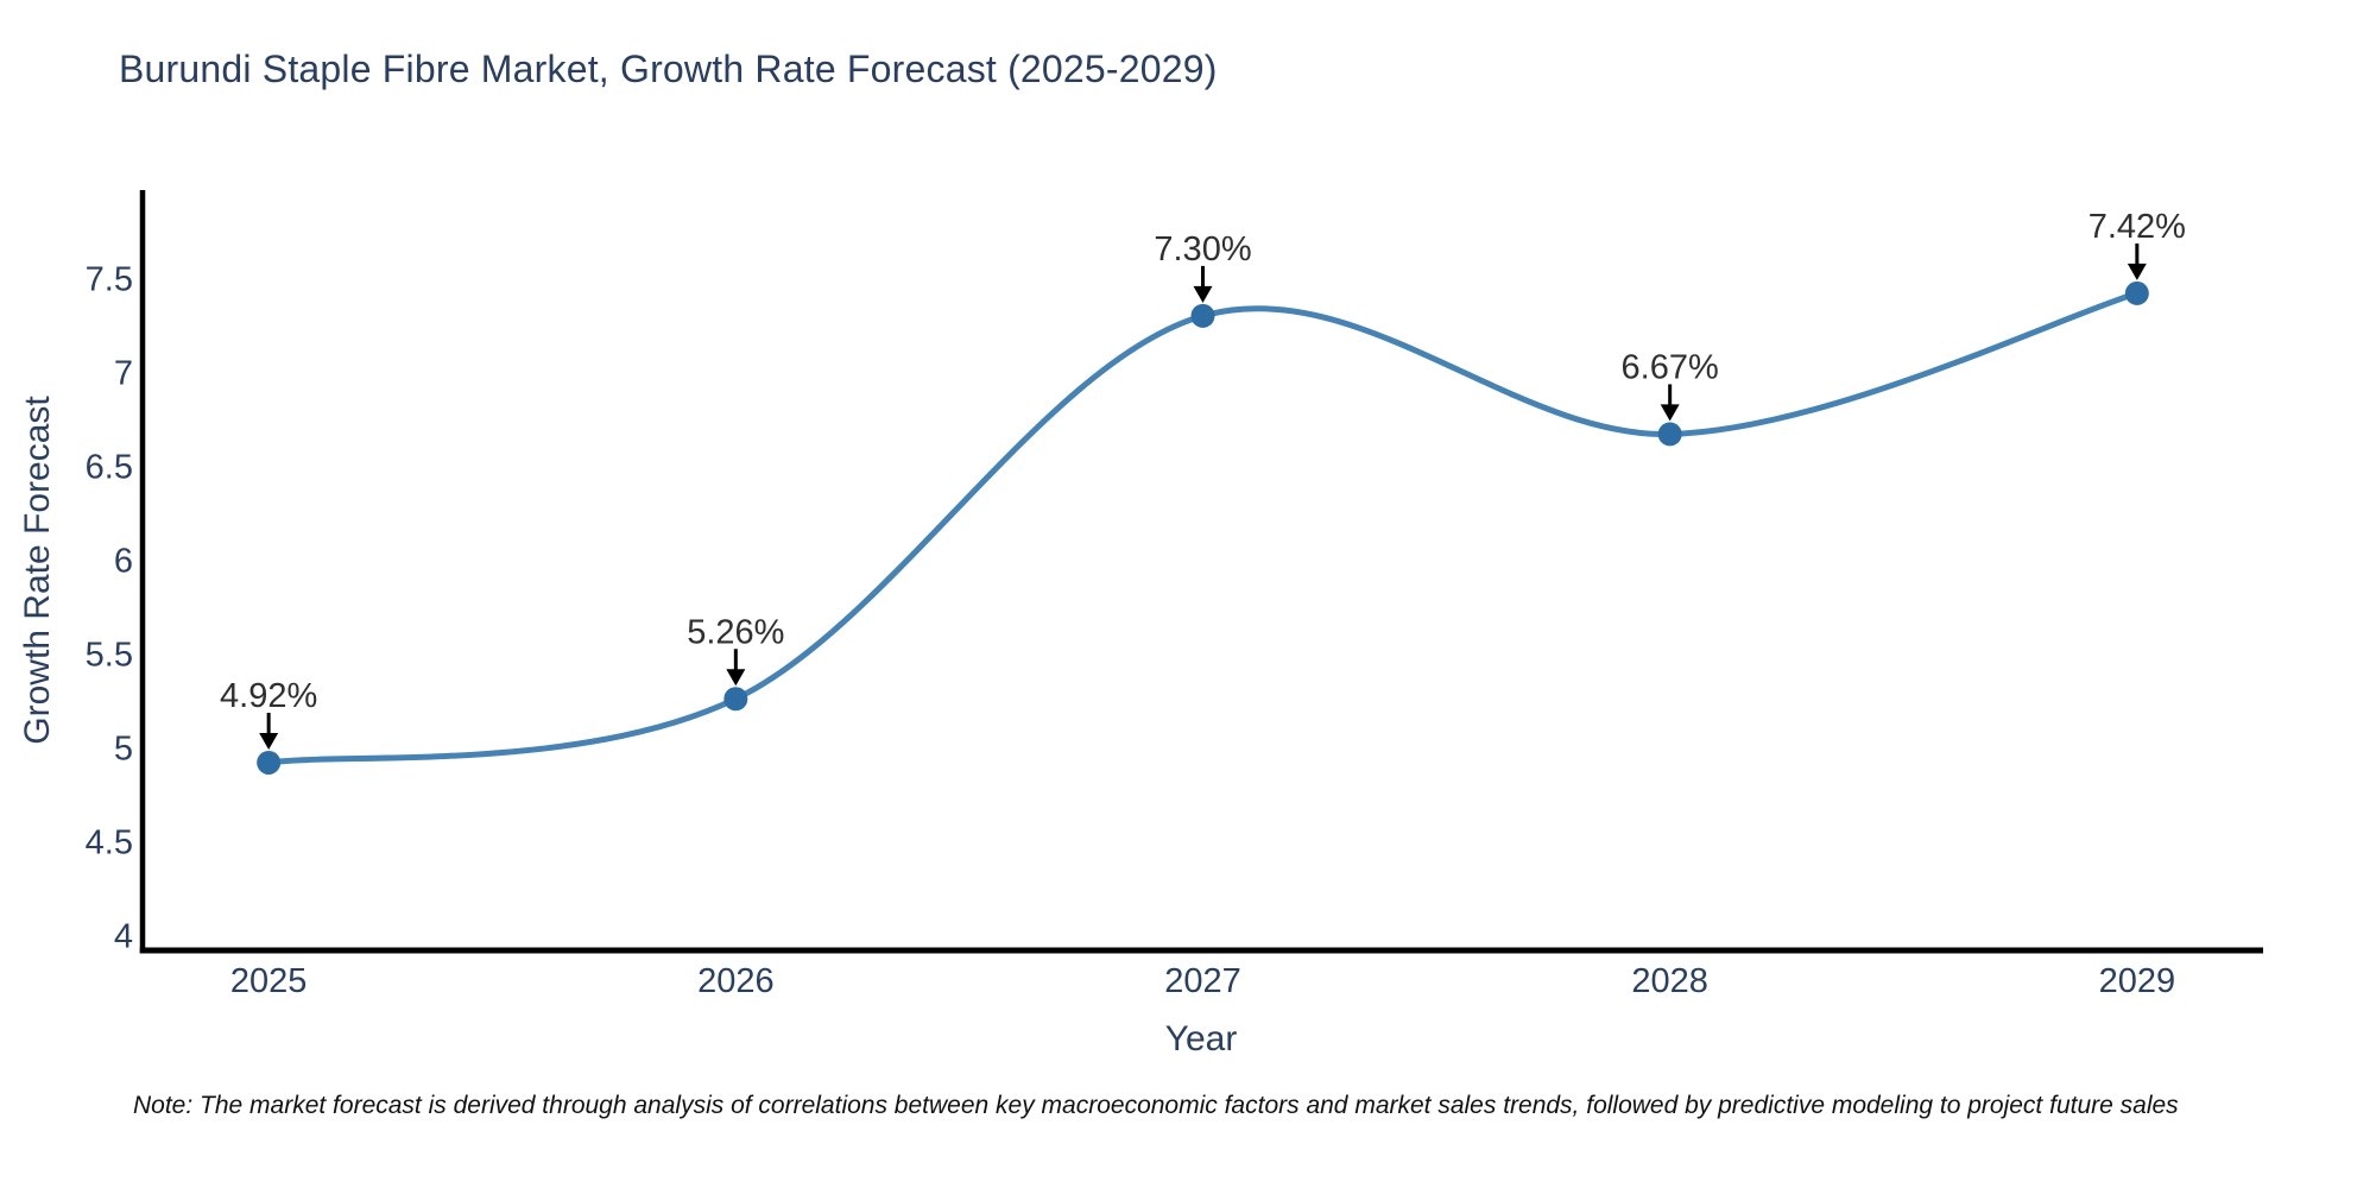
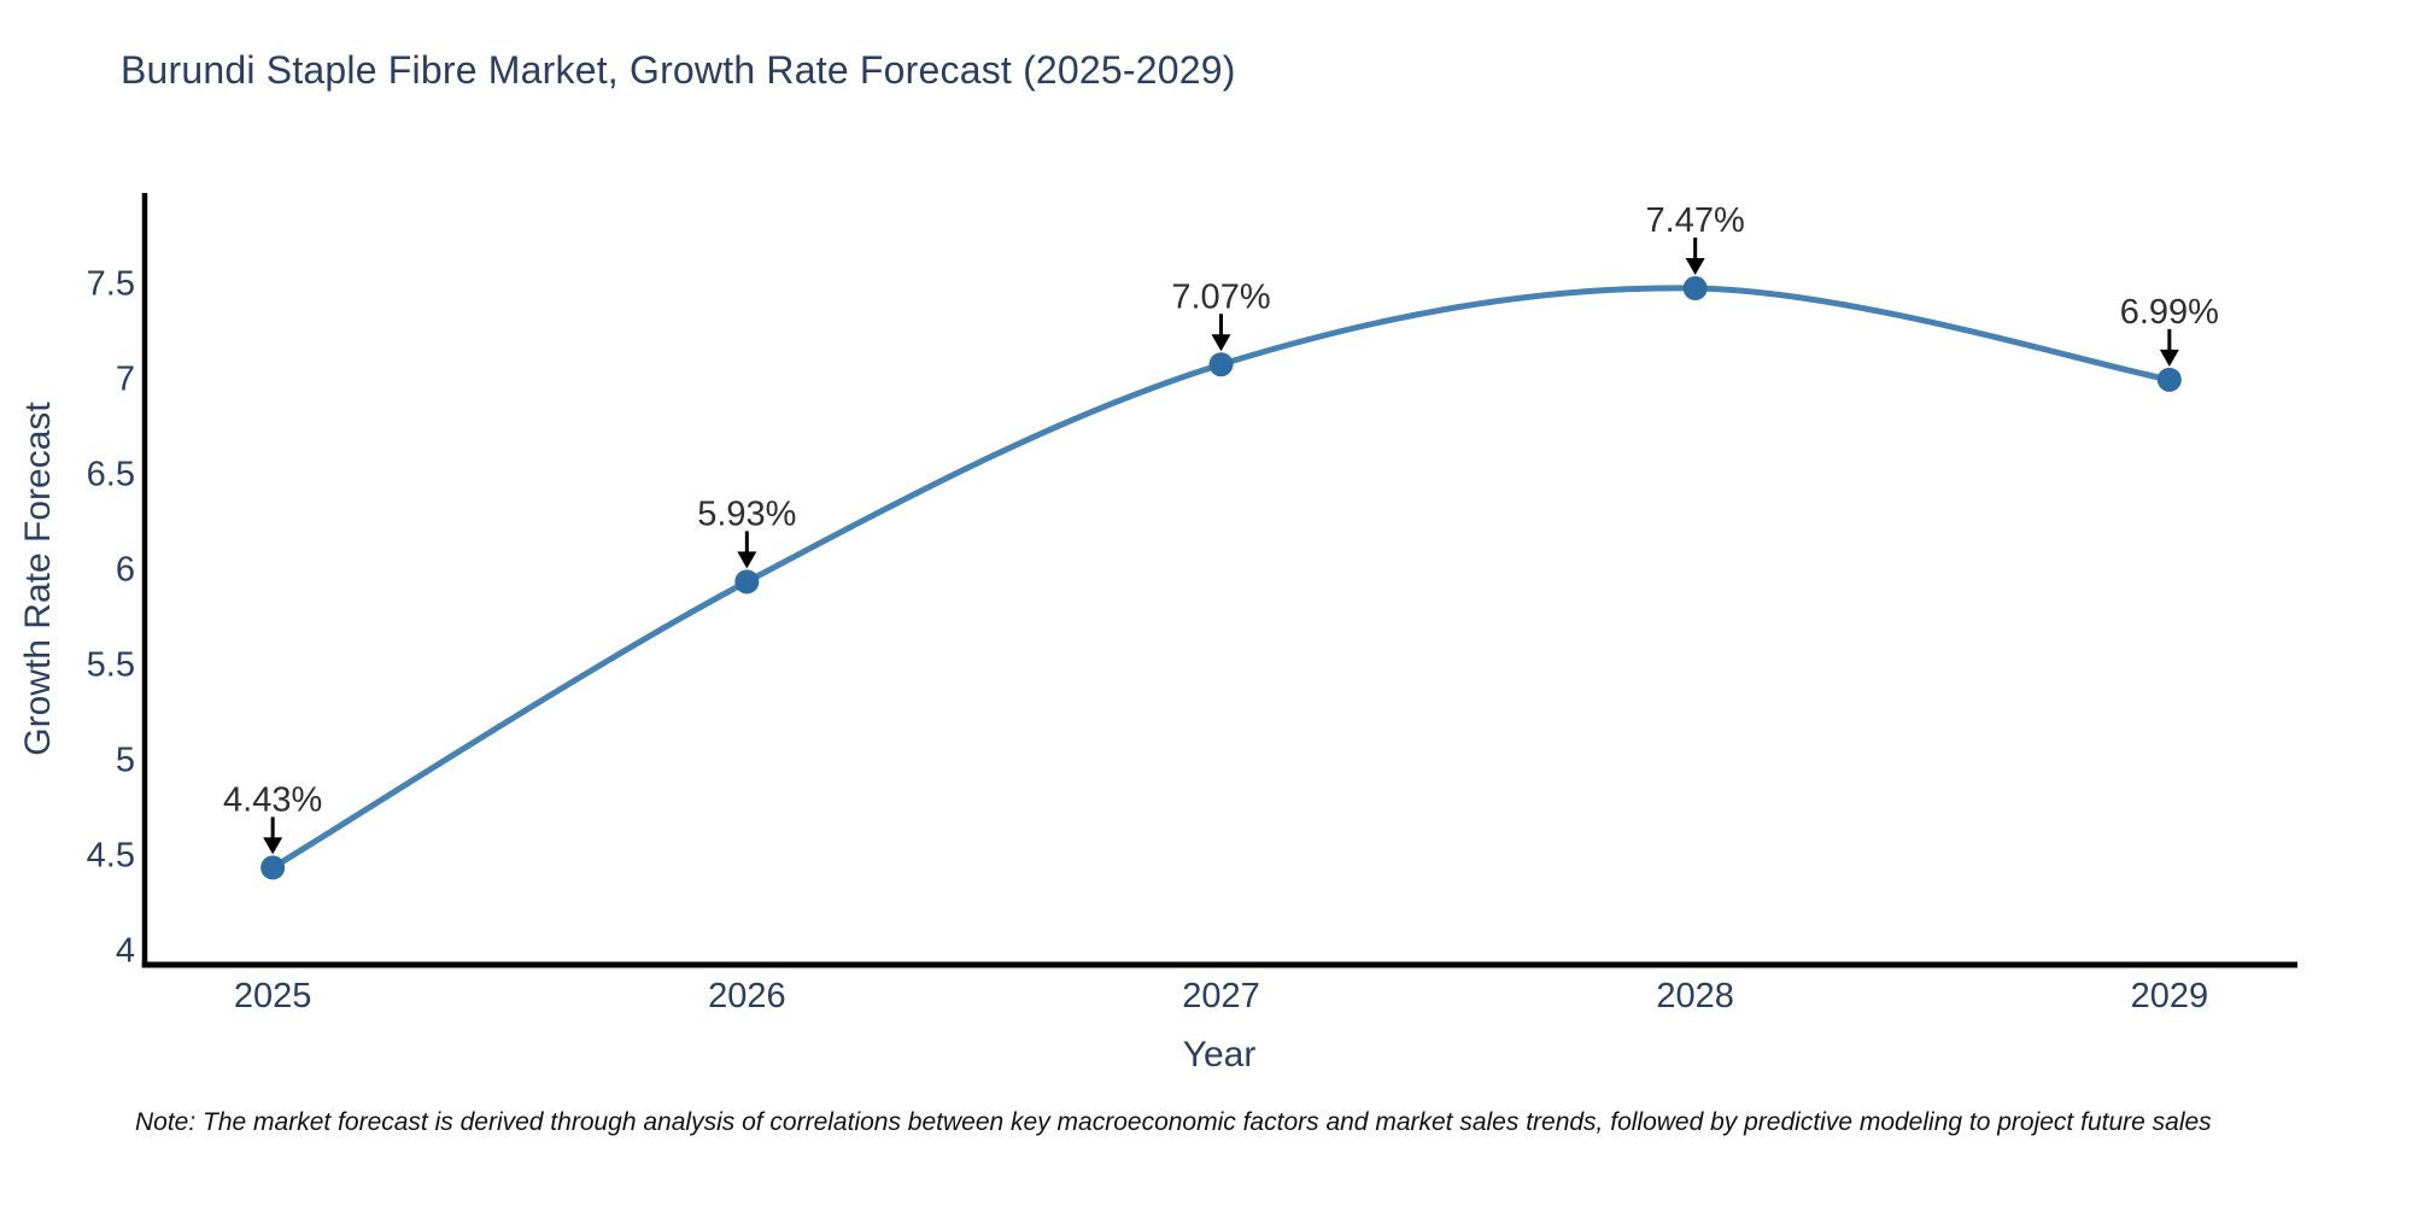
2025: 4.92% -> 4.43%
2026: 5.26% -> 5.93%
2027: 7.30% -> 7.07%
2028: 6.67% -> 7.47%
2029: 7.42% -> 6.99%
